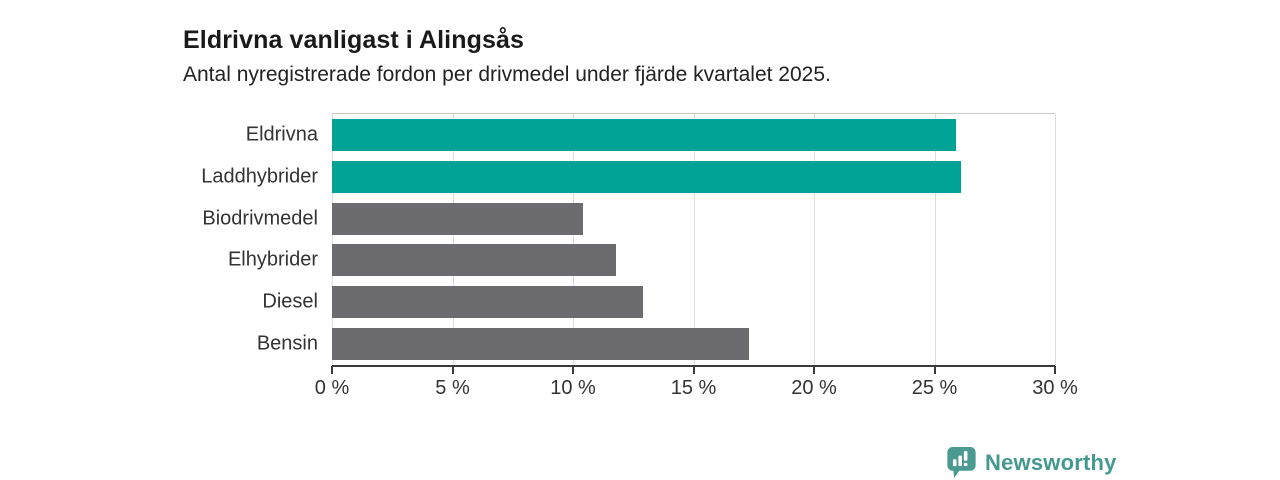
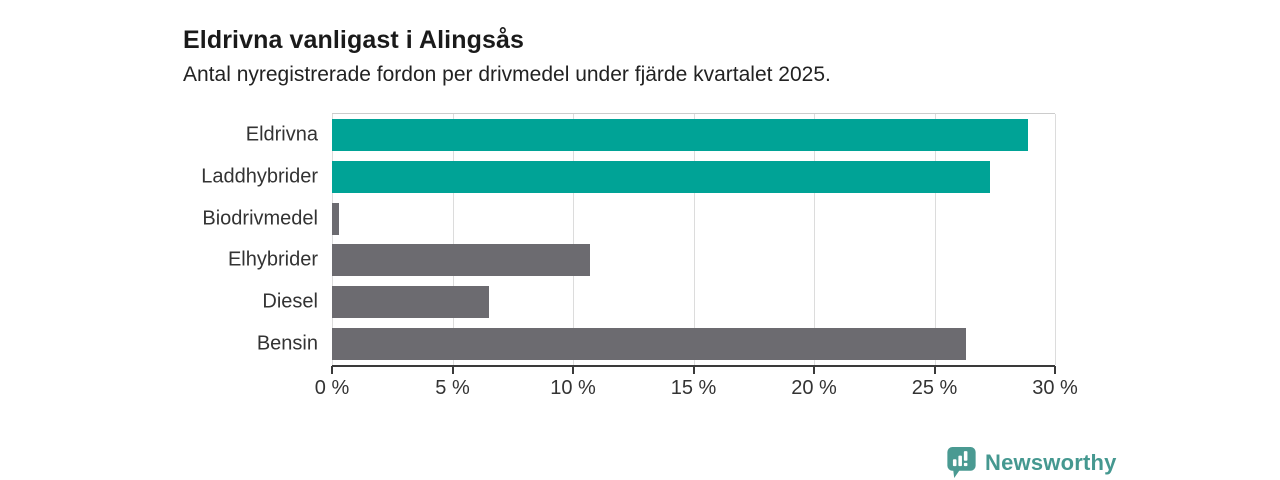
Eldrivna: 25.9% -> 28.9%
Laddhybrider: 26.1% -> 27.3%
Biodrivmedel: 10.4% -> 0.3%
Elhybrider: 11.8% -> 10.7%
Diesel: 12.9% -> 6.5%
Bensin: 17.3% -> 26.3%
